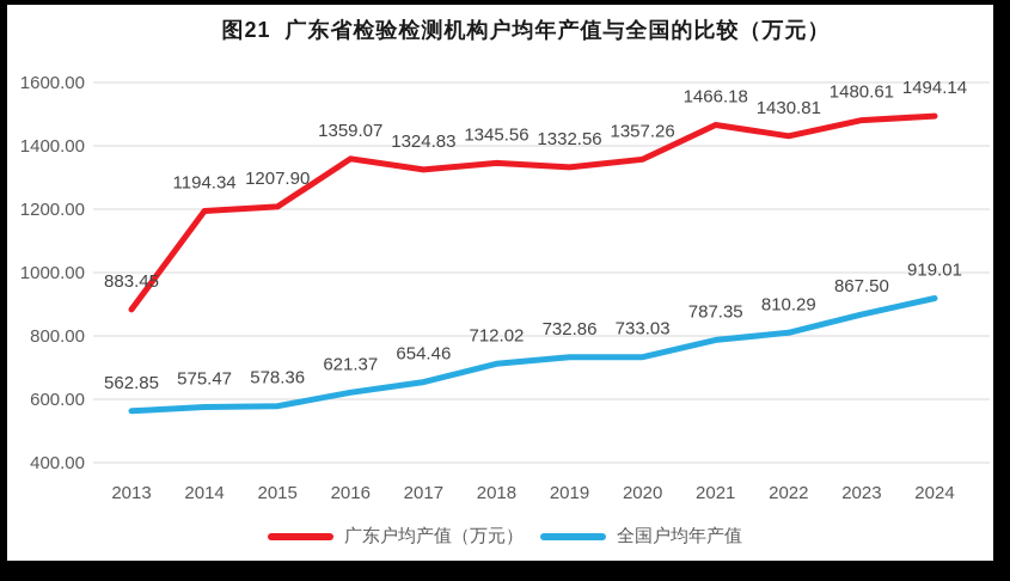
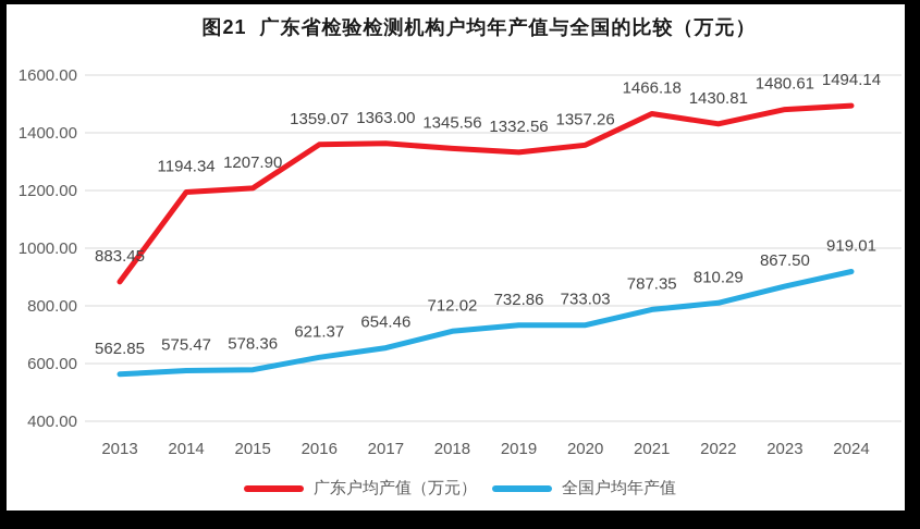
广东户均产值（万元）/2017: 1324.83 -> 1363.00
